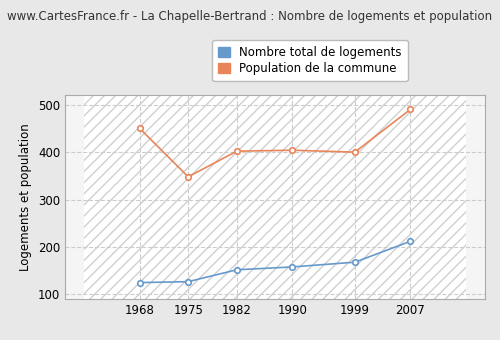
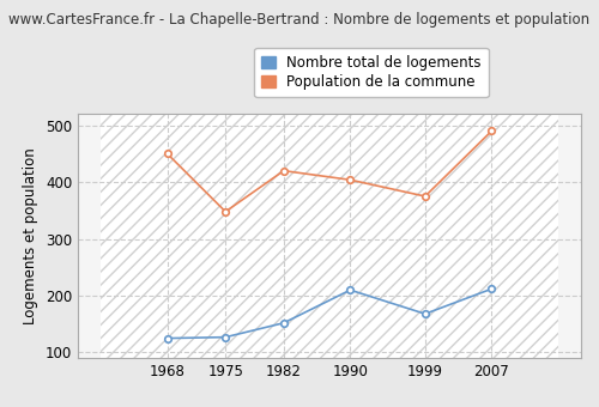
Population de la commune/1982: 402 -> 420
Nombre total de logements/1990: 158 -> 210
Population de la commune/1999: 400 -> 375
